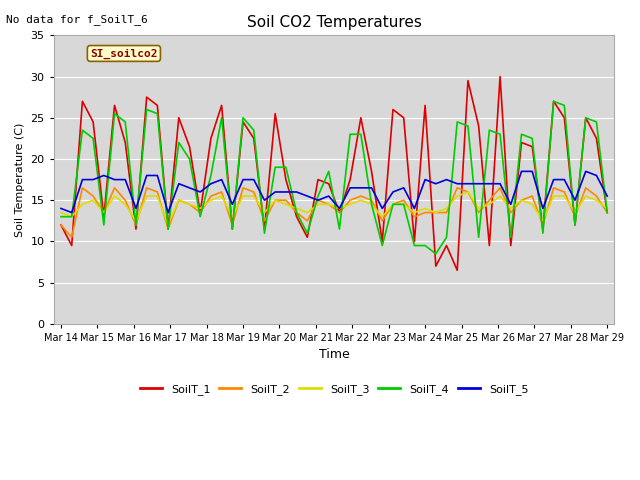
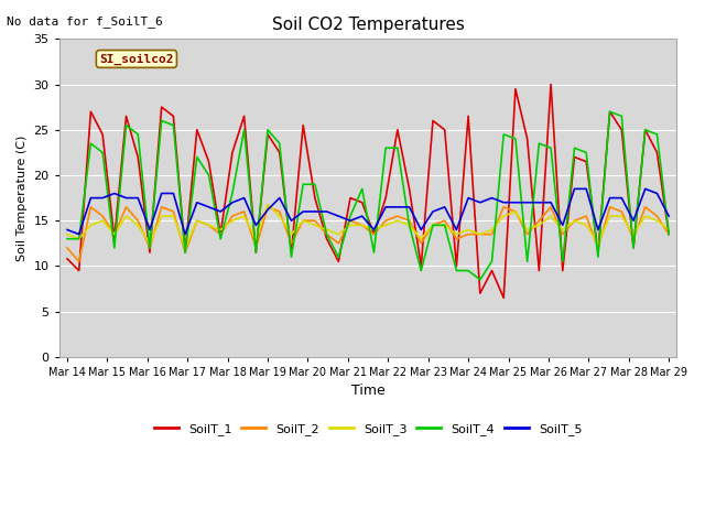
SoilT_1/Mar 14: 12.0 -> 10.8
SoilT_3/Mar 19: 15.5 -> 16.8
SoilT_5/Mar 19: 17.5 -> 16.2
